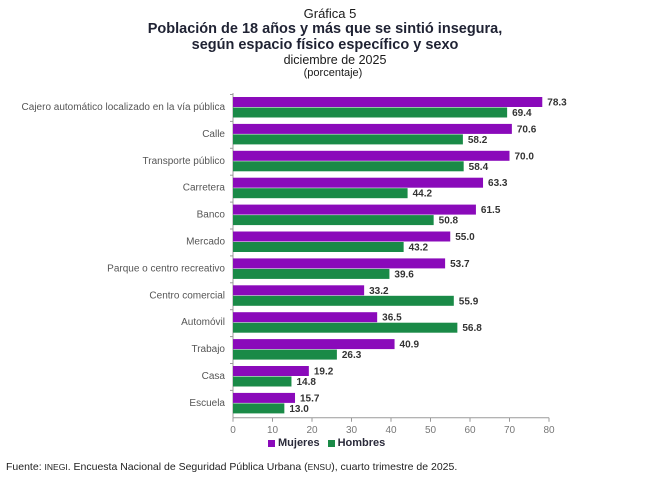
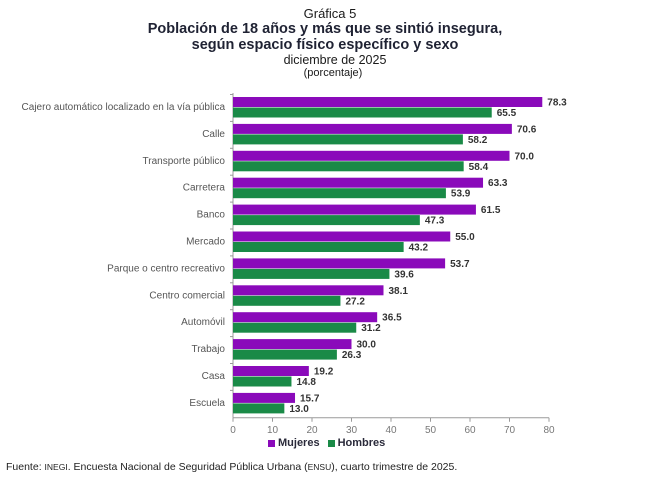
Hombres/Cajero automático localizado en la vía pública: 69.4 -> 65.5
Hombres/Carretera: 44.2 -> 53.9
Hombres/Banco: 50.8 -> 47.3
Mujeres/Centro comercial: 33.2 -> 38.1
Hombres/Centro comercial: 55.9 -> 27.2
Hombres/Automóvil: 56.8 -> 31.2
Mujeres/Trabajo: 40.9 -> 30.0
